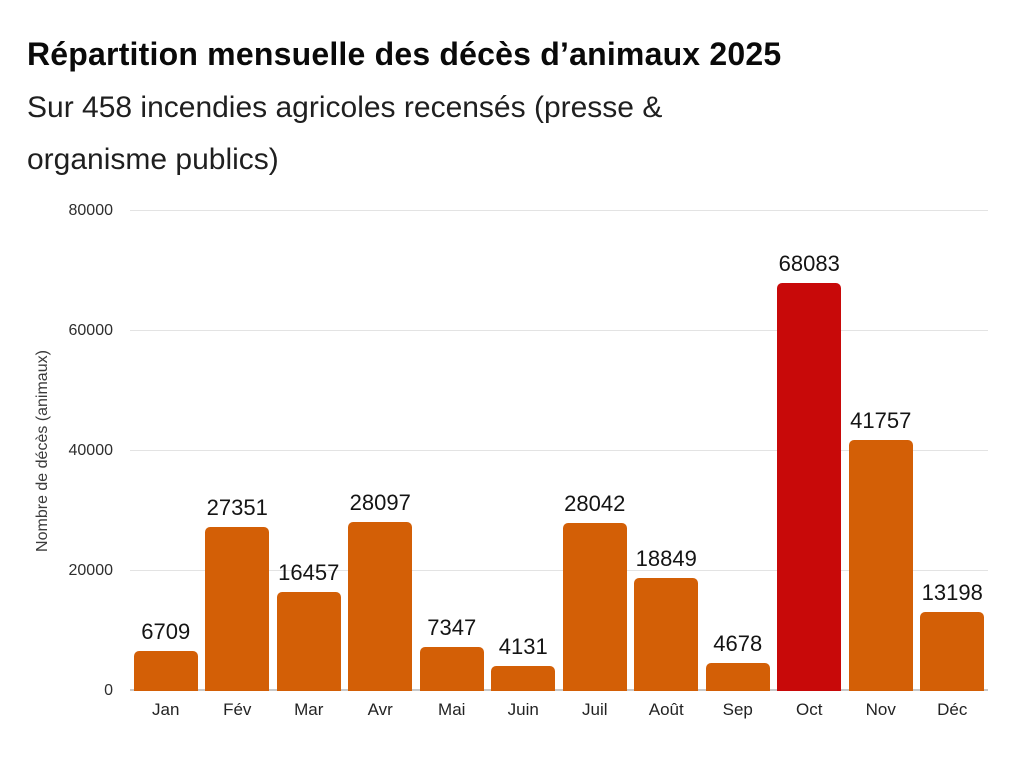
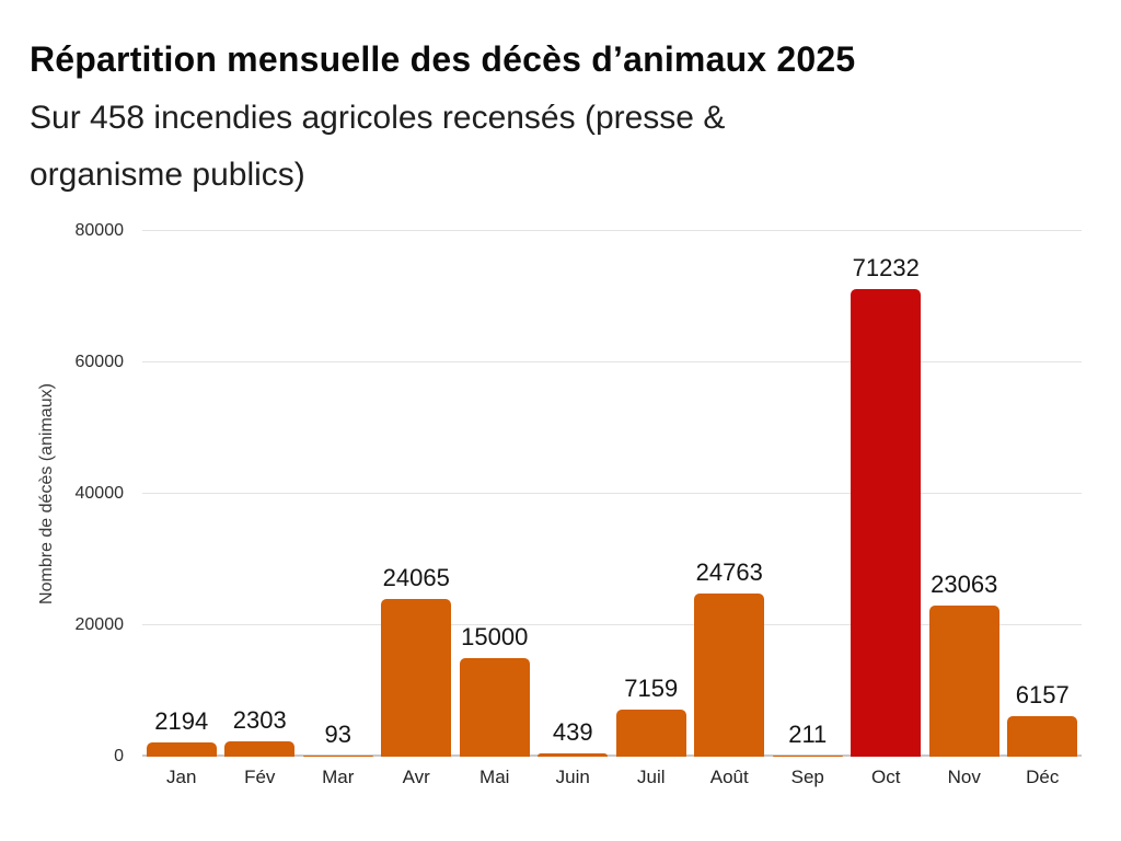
Jan: 6709 -> 2194
Fév: 27351 -> 2303
Mar: 16457 -> 93
Avr: 28097 -> 24065
Mai: 7347 -> 15000
Juin: 4131 -> 439
Juil: 28042 -> 7159
Août: 18849 -> 24763
Sep: 4678 -> 211
Oct: 68083 -> 71232
Nov: 41757 -> 23063
Déc: 13198 -> 6157
